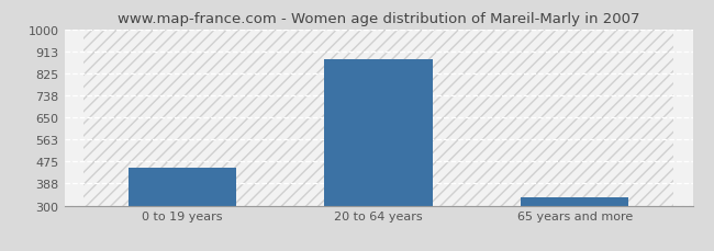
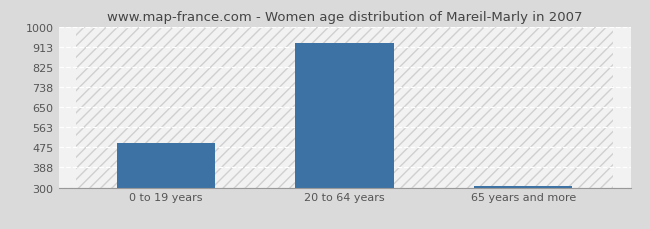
0 to 19 years: 450 -> 496
20 to 64 years: 880 -> 930
65 years and more: 335 -> 305
